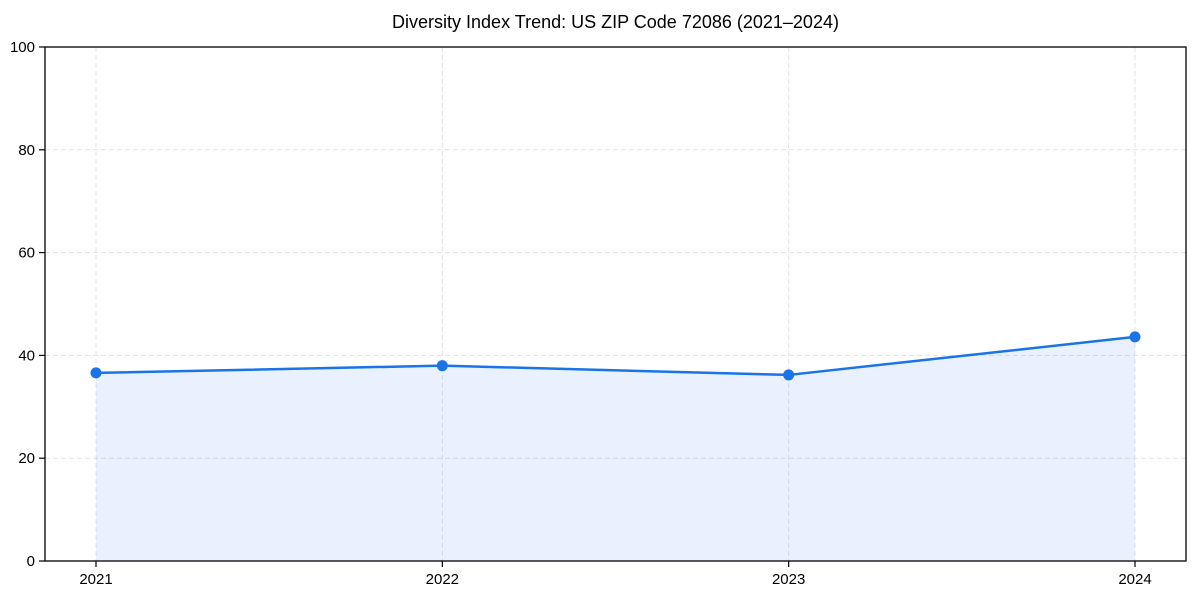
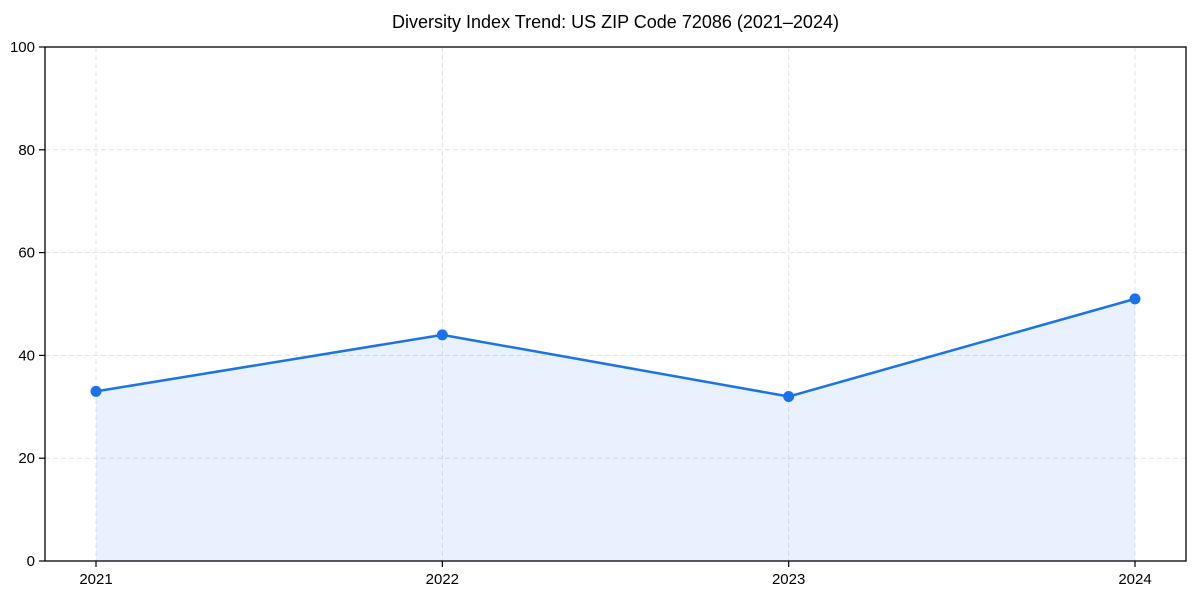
2021: 37 -> 33
2022: 38 -> 44
2023: 36 -> 32
2024: 44 -> 51
